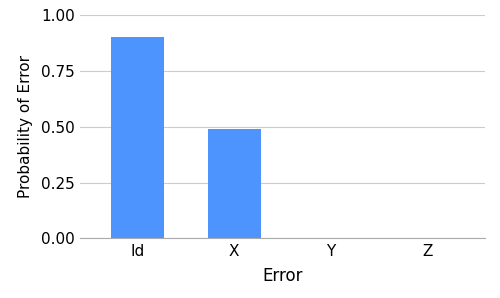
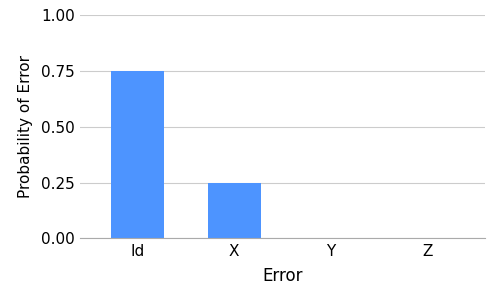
Id: 0.90 -> 0.75
X: 0.49 -> 0.25
